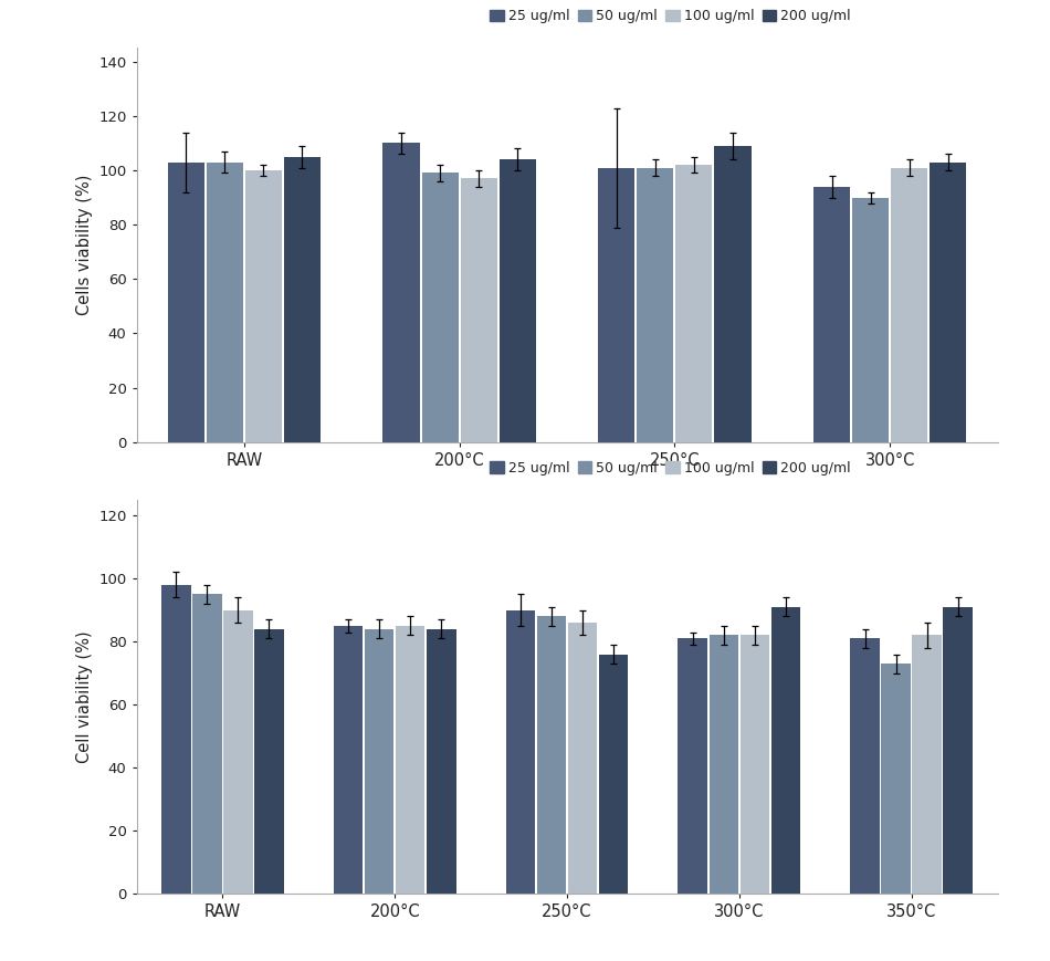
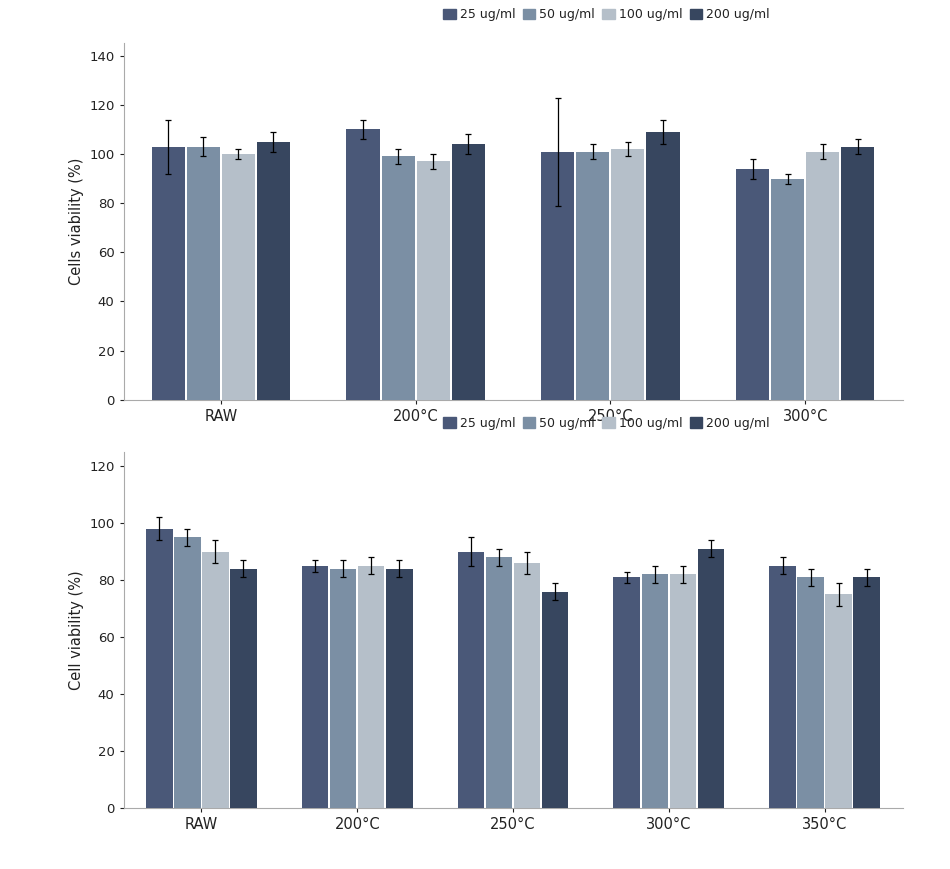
25 ug/ml/350°C: 81 -> 85
50 ug/ml/350°C: 73 -> 81
100 ug/ml/350°C: 82 -> 75
200 ug/ml/350°C: 91 -> 81
